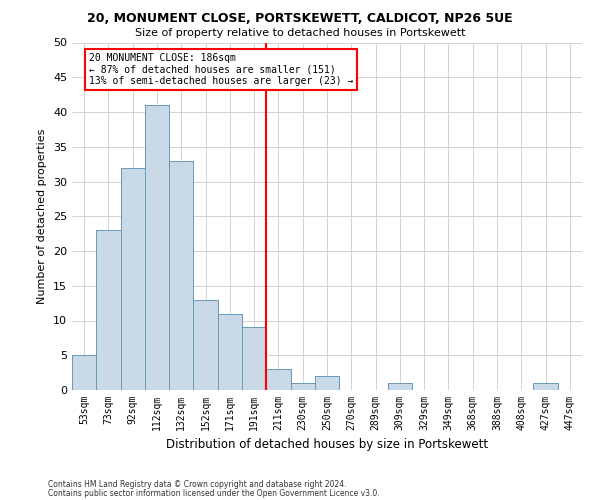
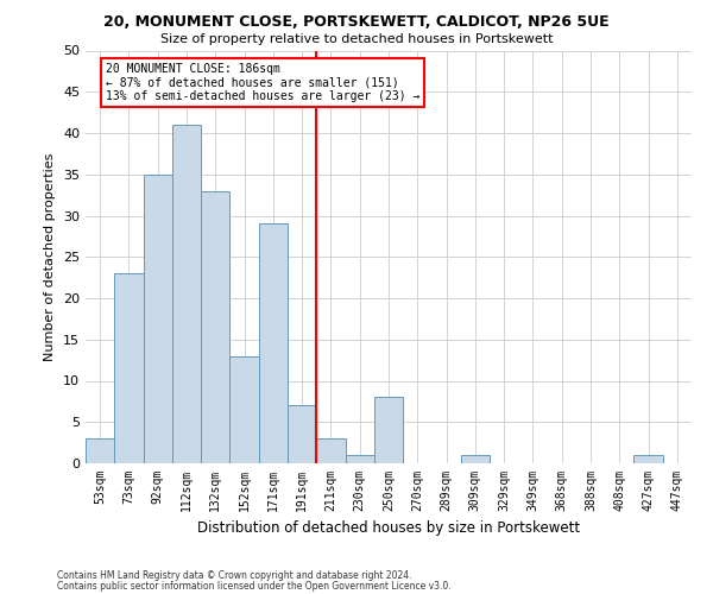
53sqm: 5 -> 3
92sqm: 32 -> 35
171sqm: 11 -> 29
191sqm: 9 -> 7
250sqm: 2 -> 8
